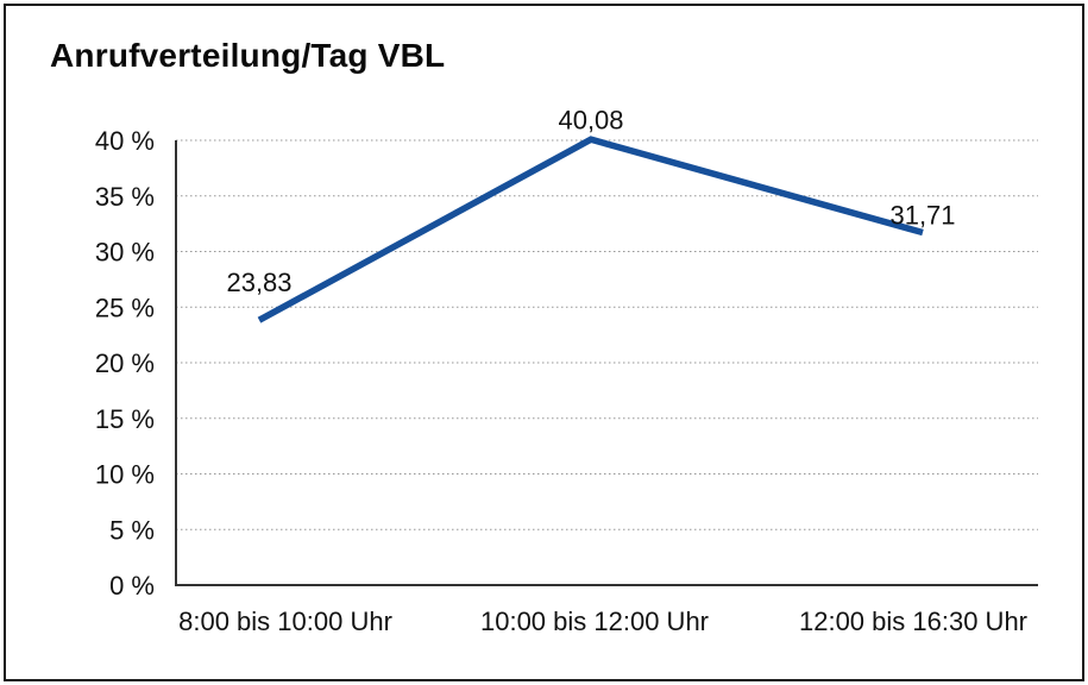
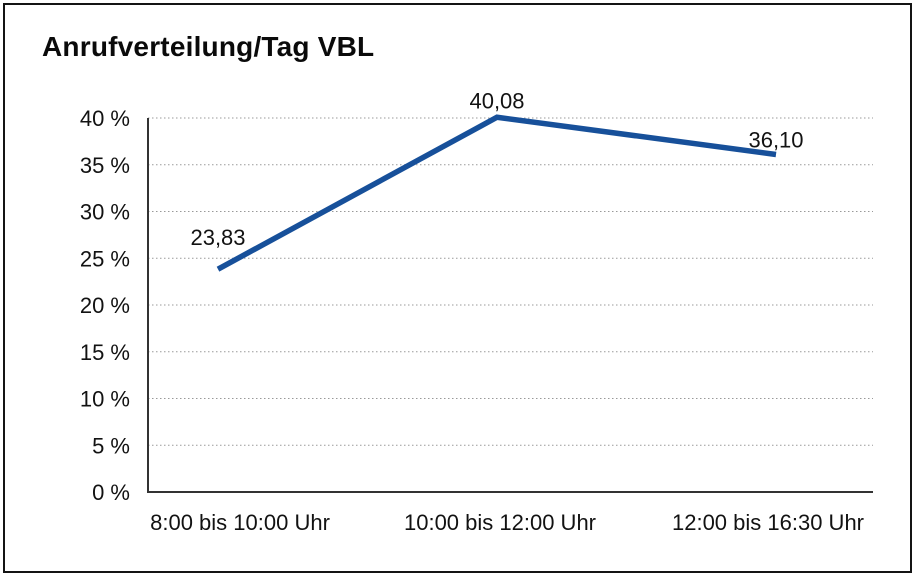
12:00 bis 16:30 Uhr: 31,71 -> 36,10
